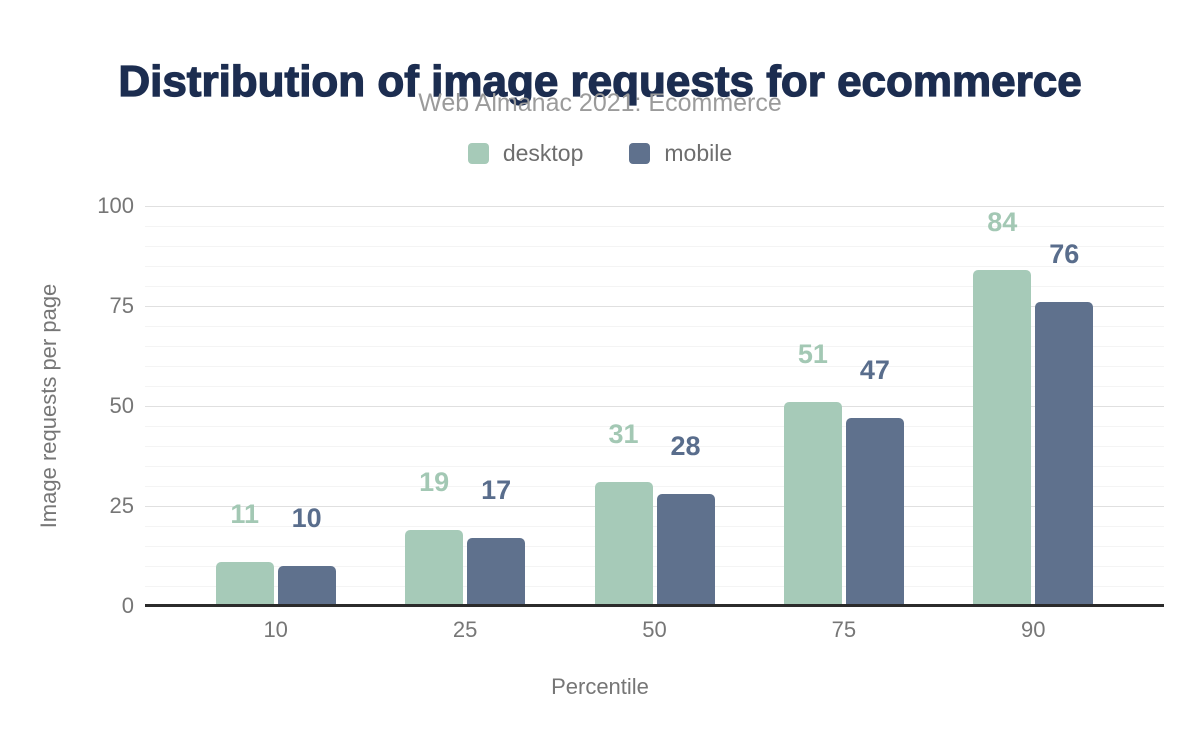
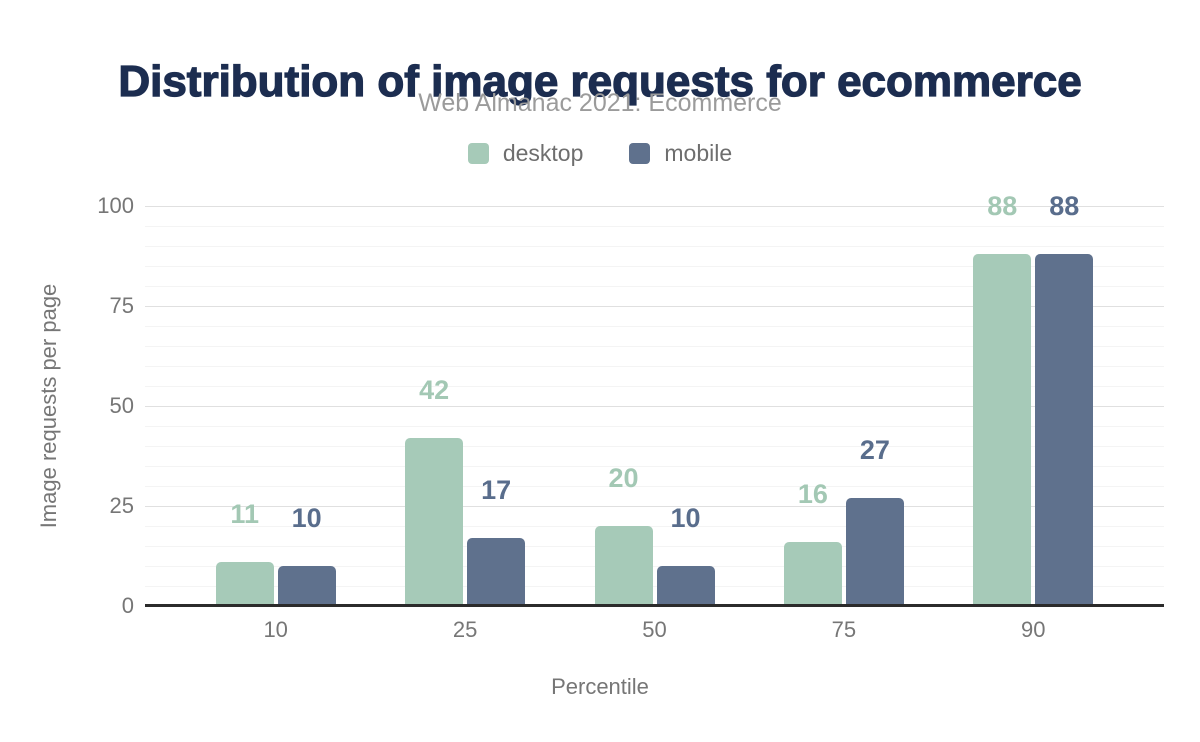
desktop/25: 19 -> 42
desktop/50: 31 -> 20
mobile/50: 28 -> 10
desktop/75: 51 -> 16
mobile/75: 47 -> 27
desktop/90: 84 -> 88
mobile/90: 76 -> 88
